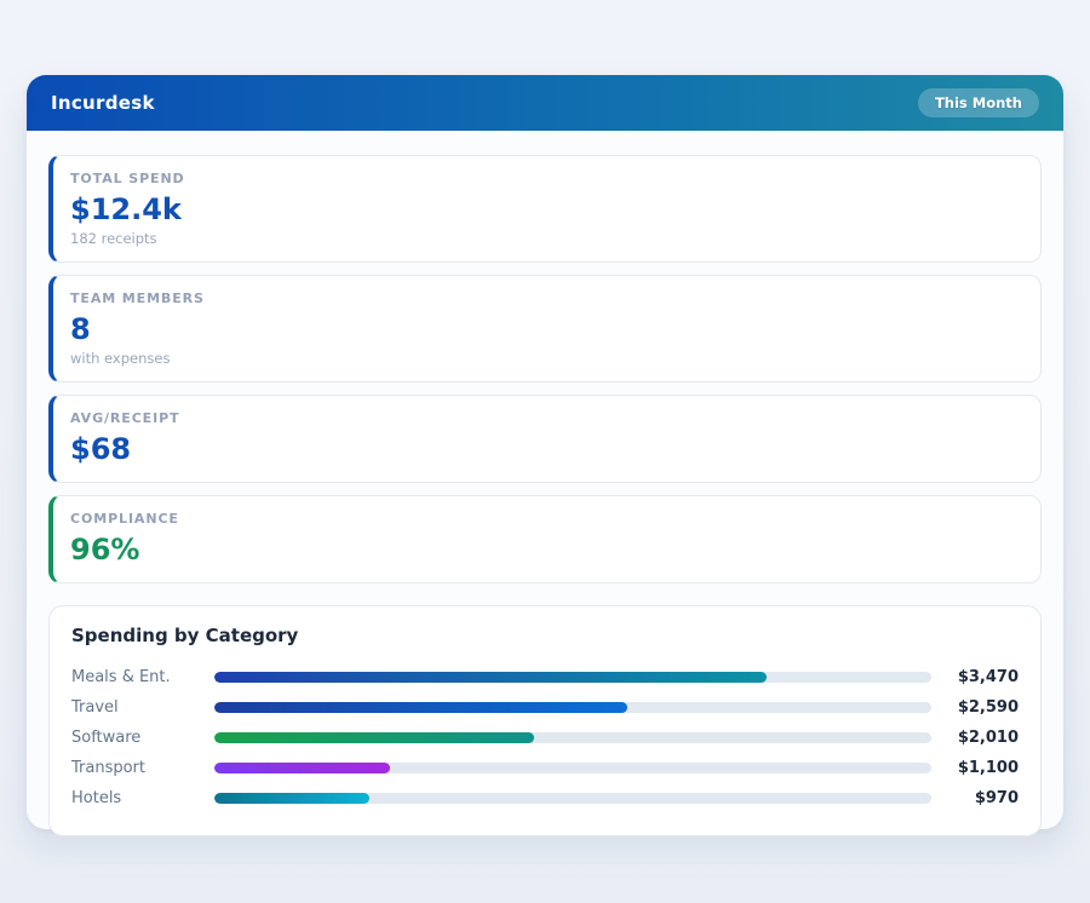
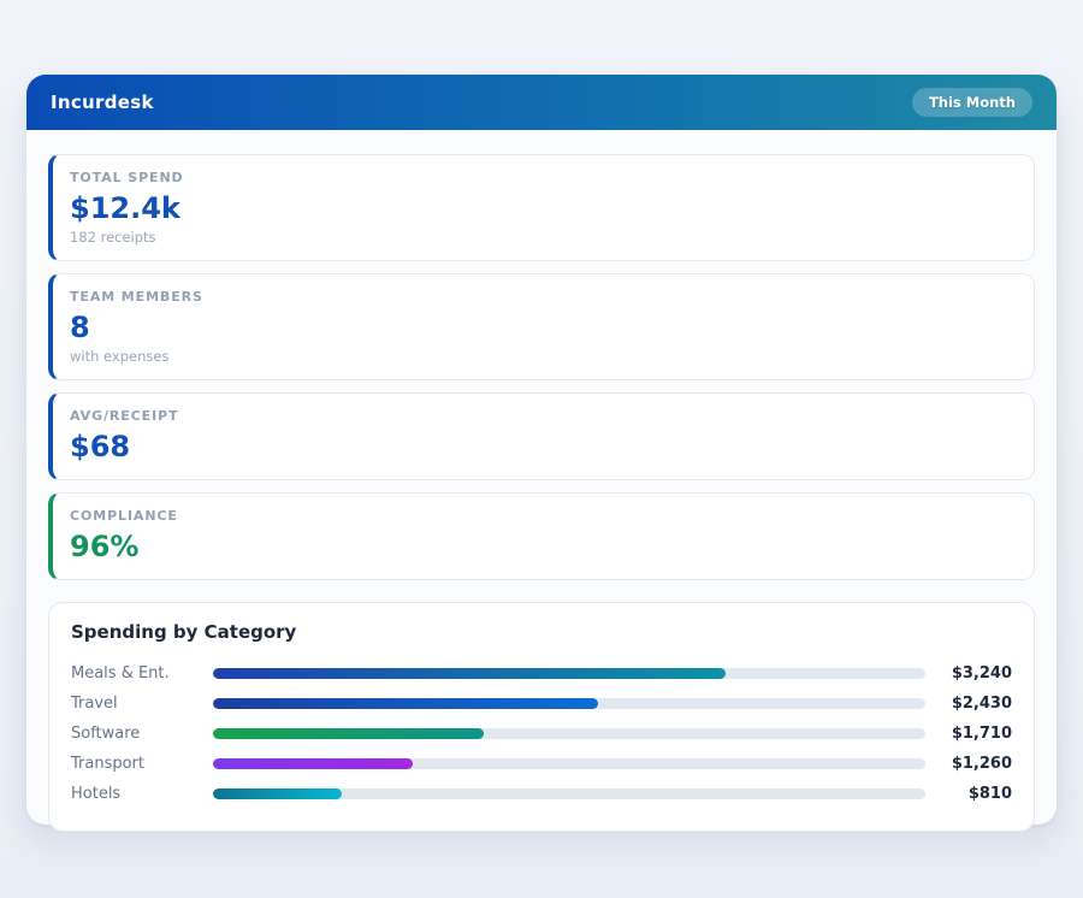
Meals & Ent.: $3,470 -> $3,240
Travel: $2,590 -> $2,430
Software: $2,010 -> $1,710
Transport: $1,100 -> $1,260
Hotels: $970 -> $810
